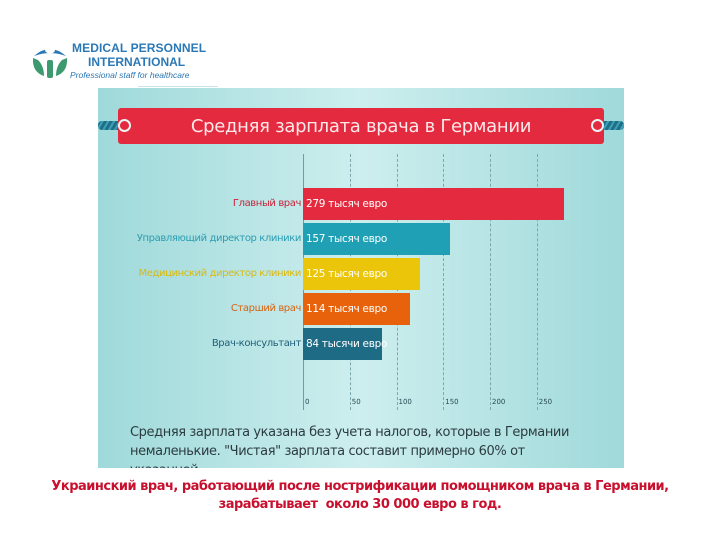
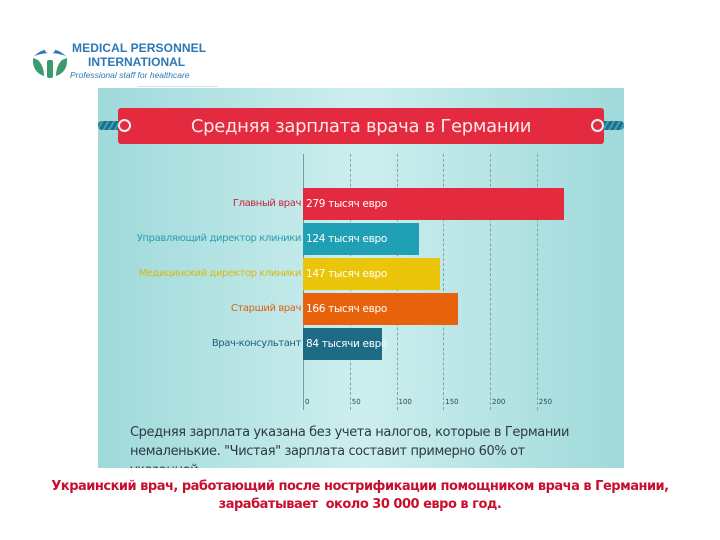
Управляющий директор клиники: 157 -> 124
Медицинский директор клиники: 125 -> 147
Старший врач: 114 -> 166
